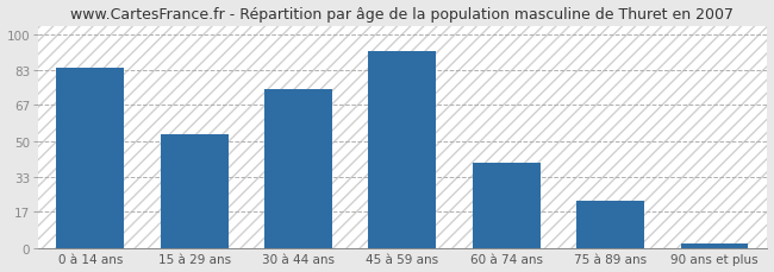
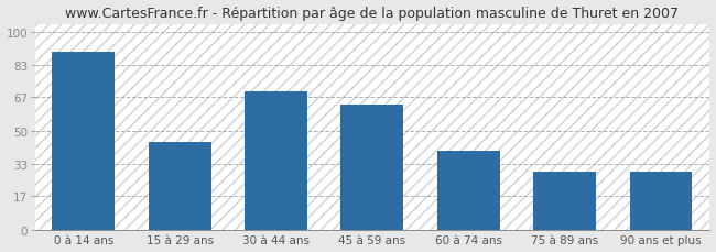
0 à 14 ans: 84 -> 90
15 à 29 ans: 53 -> 44
30 à 44 ans: 74 -> 70
45 à 59 ans: 92 -> 63
75 à 89 ans: 22 -> 29
90 ans et plus: 2 -> 29
